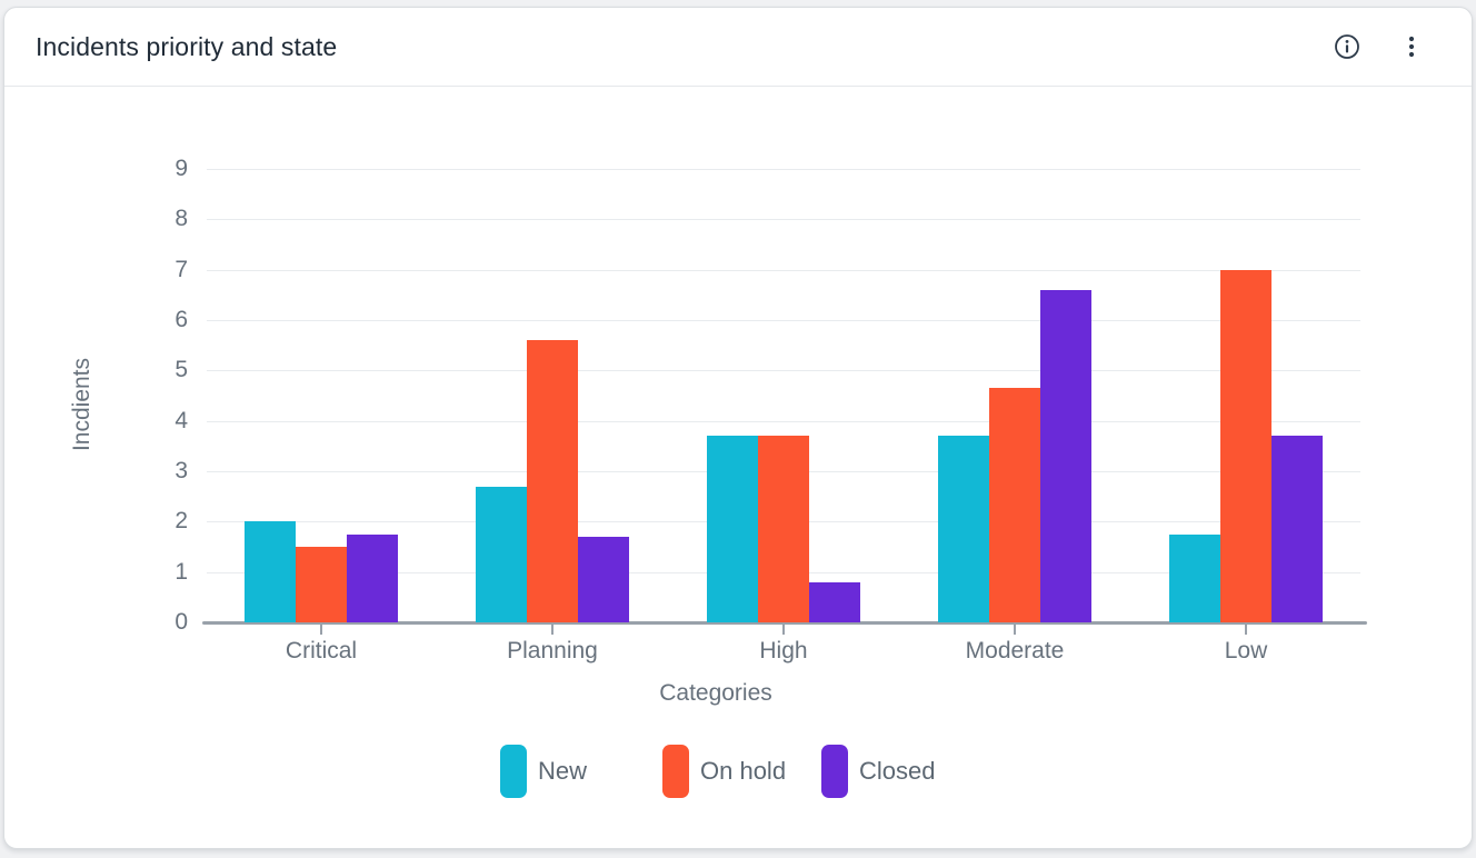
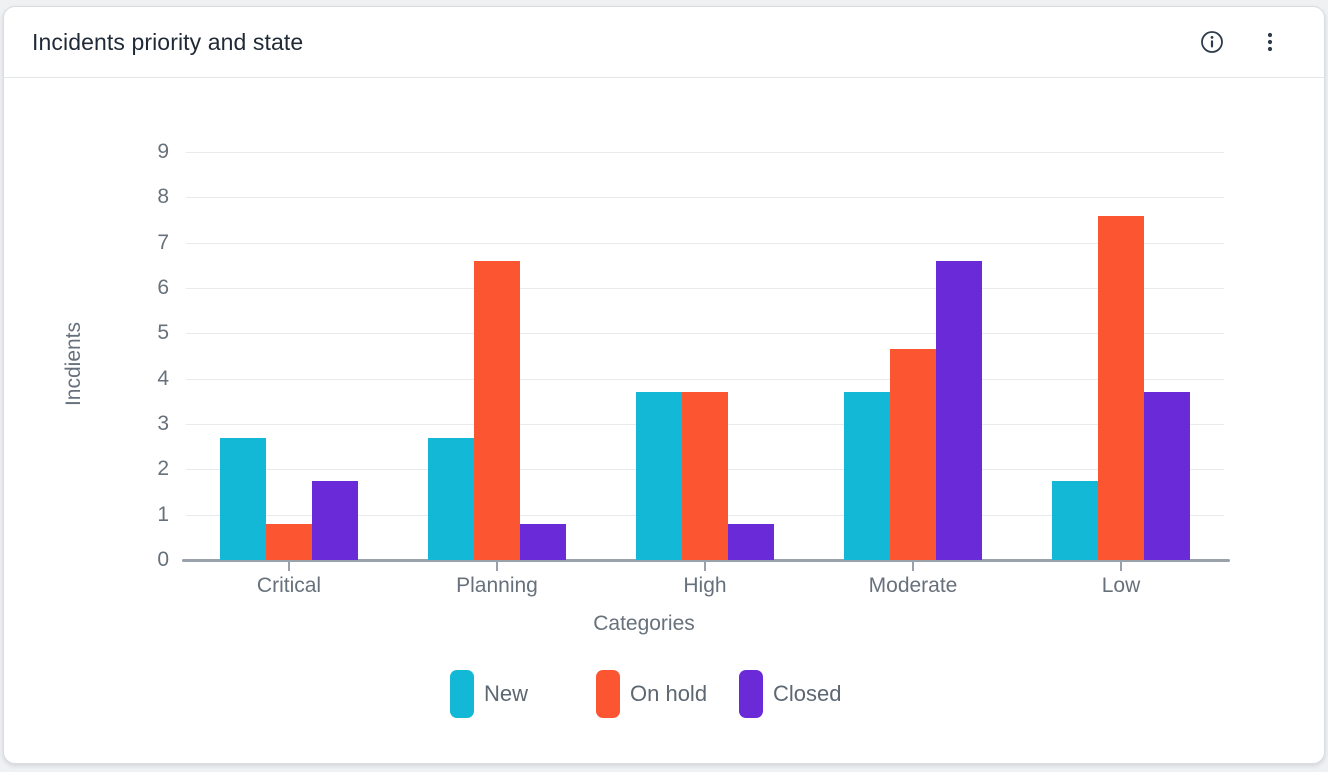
New/Critical: 2.0 -> 2.7
On hold/Critical: 1.5 -> 0.8
On hold/Planning: 5.6 -> 6.6
Closed/Planning: 1.7 -> 0.8
On hold/Low: 7.0 -> 7.6
